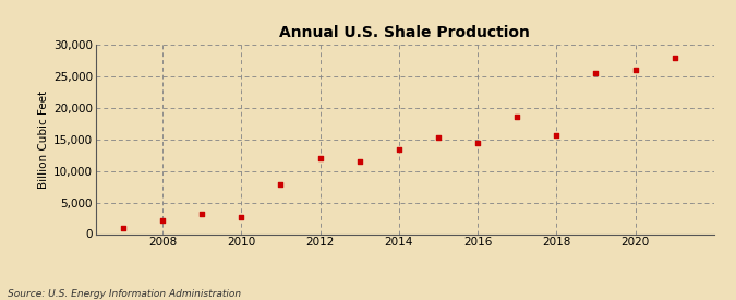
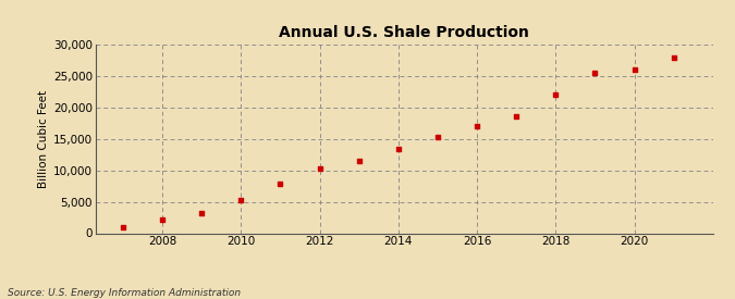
2010: 2,600 -> 5,300
2012: 12,000 -> 10,300
2016: 14,400 -> 17,000
2018: 15,600 -> 22,000
